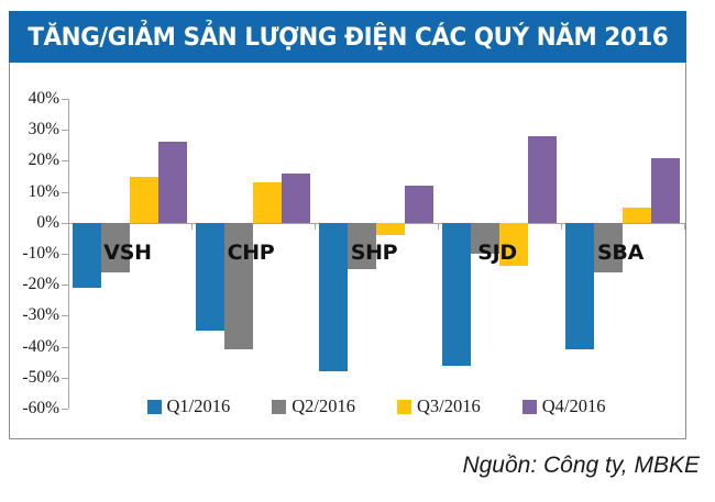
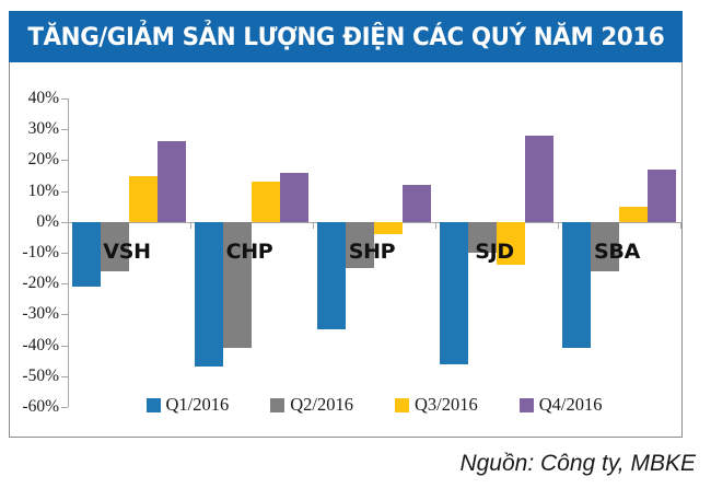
Q1/2016/CHP: -35% -> -47%
Q1/2016/SHP: -48% -> -35%
Q4/2016/SBA: 21% -> 17%
